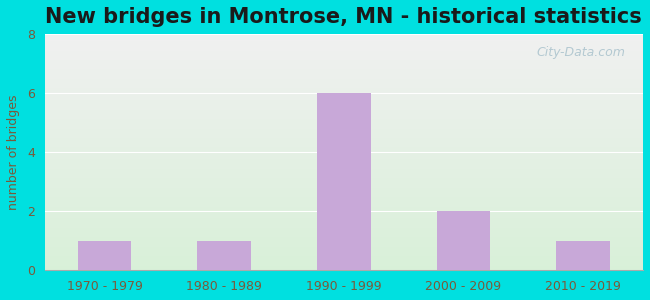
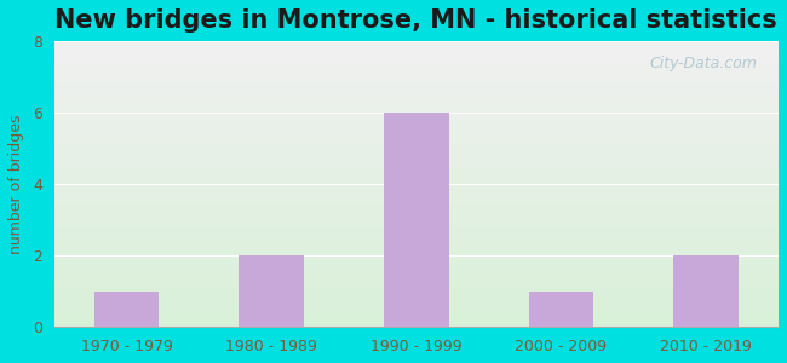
1980 - 1989: 1 -> 2
2000 - 2009: 2 -> 1
2010 - 2019: 1 -> 2
